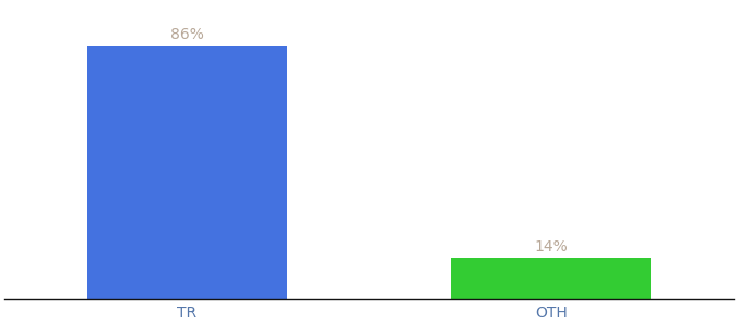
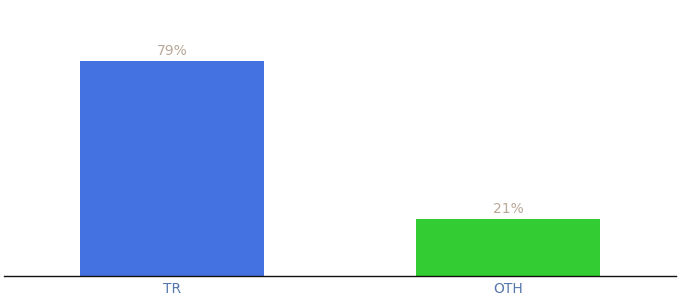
TR: 86% -> 79%
OTH: 14% -> 21%
